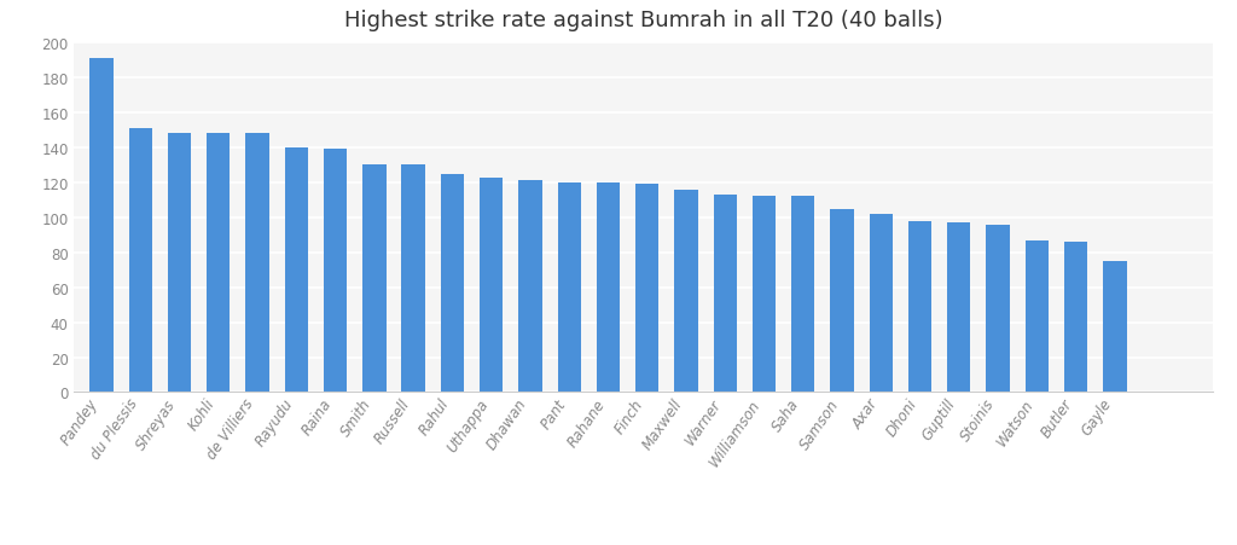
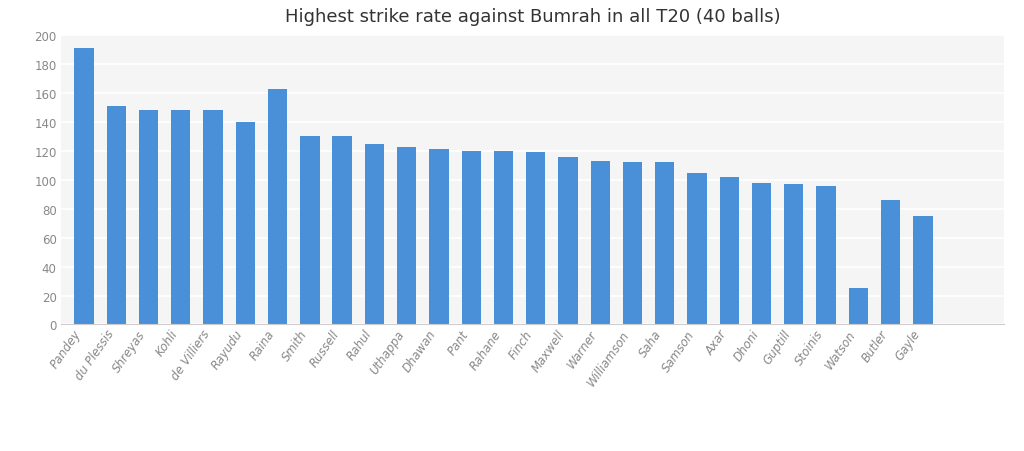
Raina: 139 -> 163
Watson: 87 -> 25
